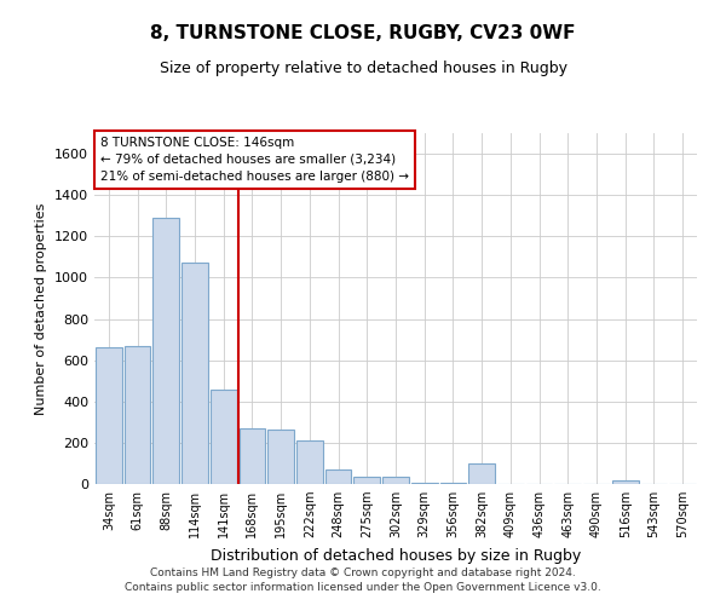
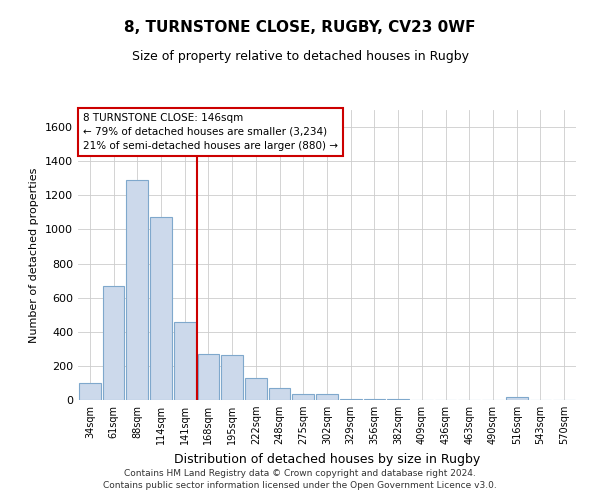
34sqm: 660 -> 100
222sqm: 210 -> 130
382sqm: 100 -> 0
